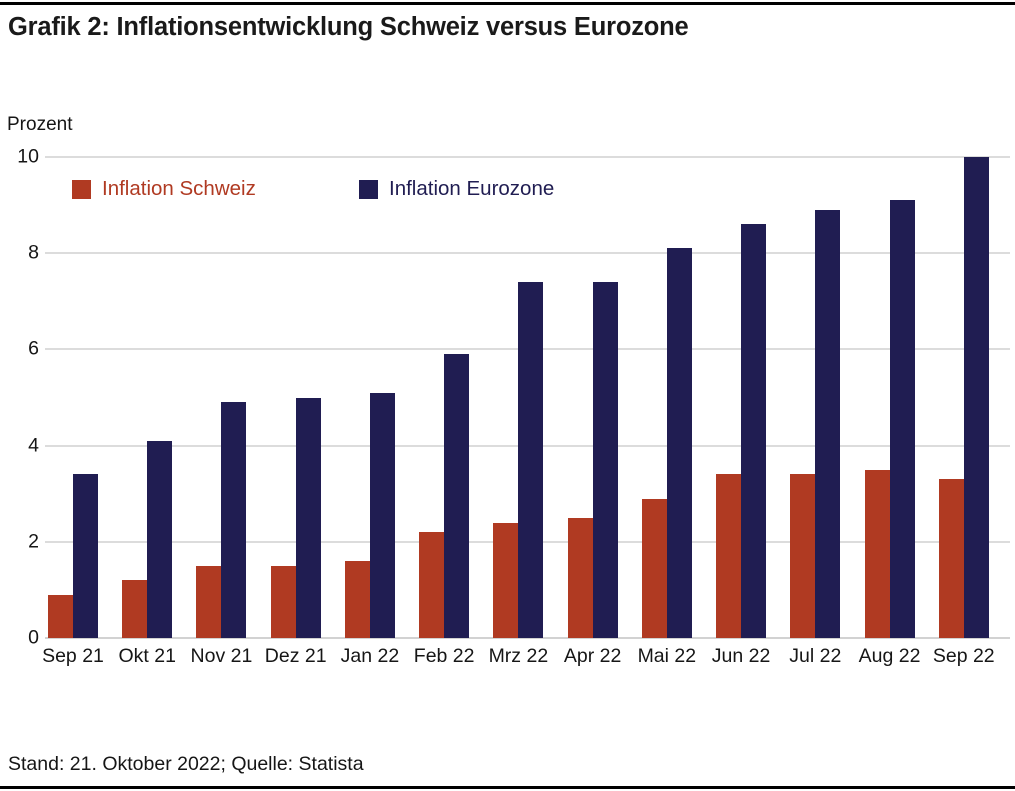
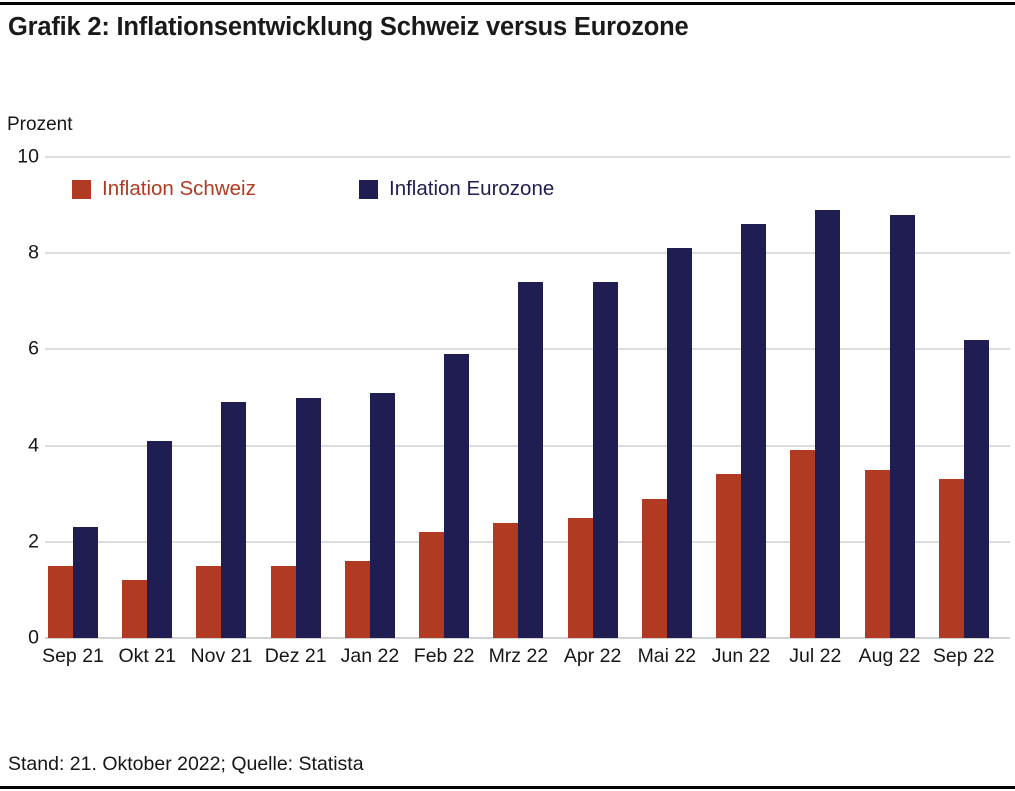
Inflation Schweiz/Sep 21: 0.9 -> 1.5
Inflation Eurozone/Sep 21: 3.4 -> 2.3
Inflation Schweiz/Jul 22: 3.4 -> 3.9
Inflation Eurozone/Aug 22: 9.1 -> 8.8
Inflation Eurozone/Sep 22: 10.0 -> 6.2
